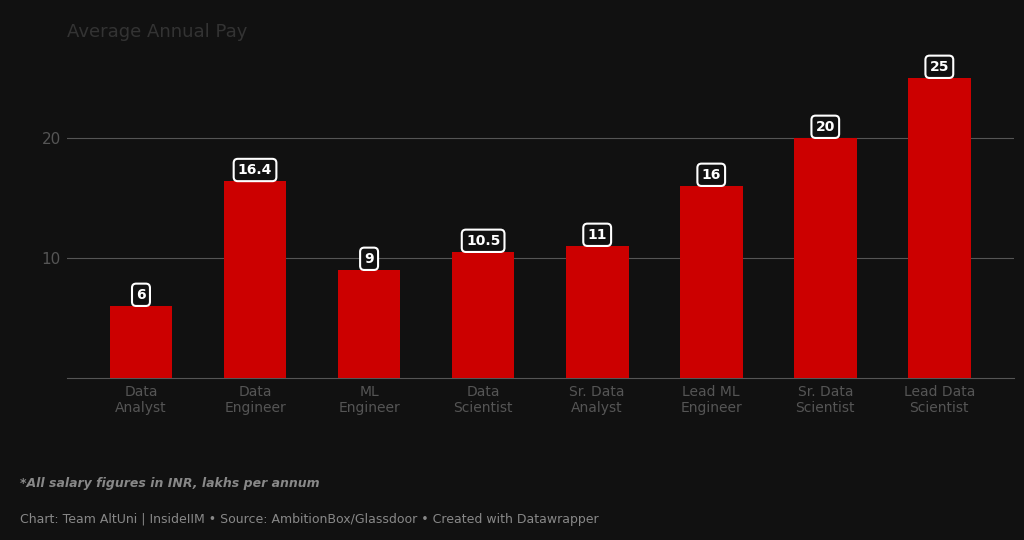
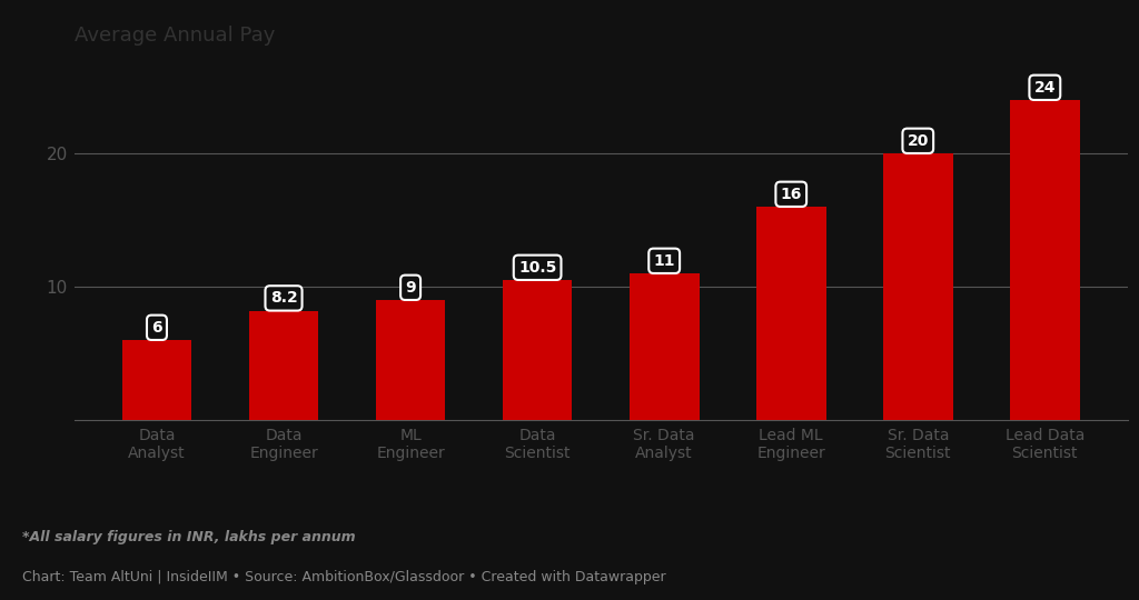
Data Engineer: 16.4 -> 8.2
Lead Data Scientist: 25 -> 24
